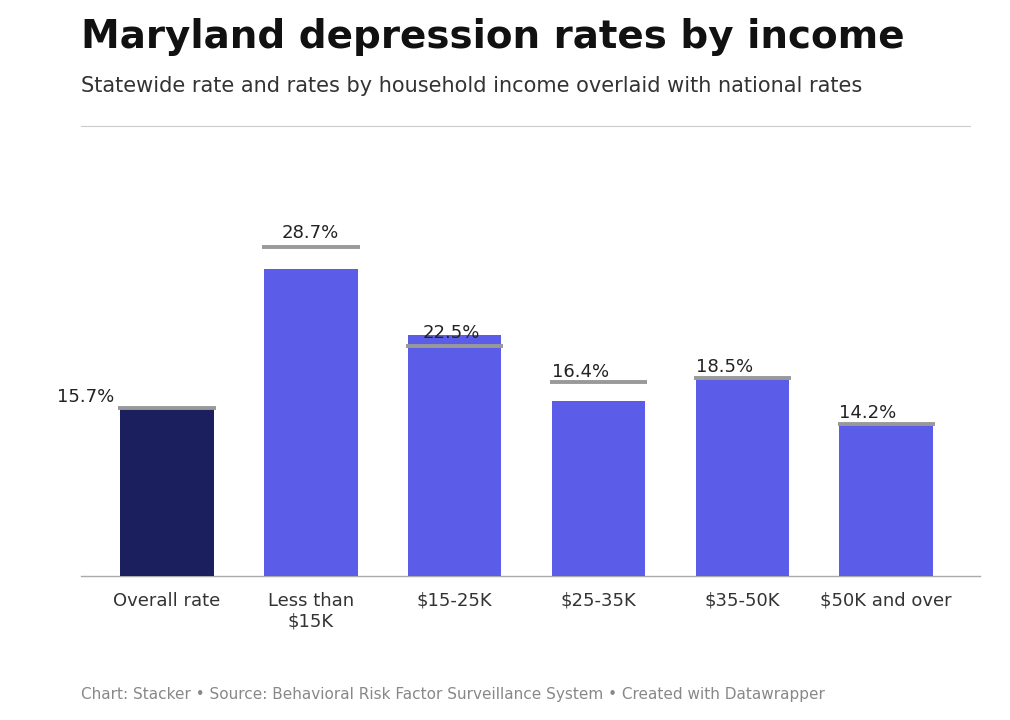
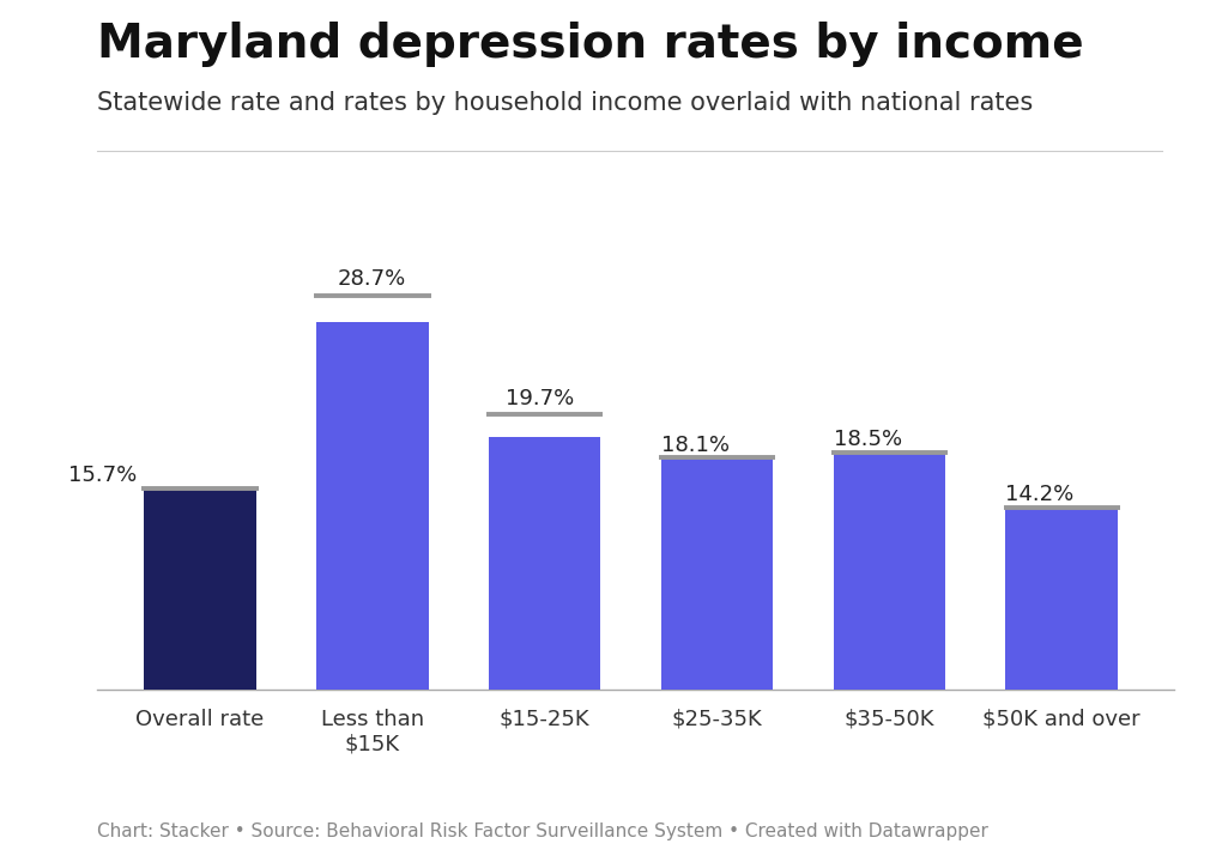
$15-25K: 22.5% -> 19.7%
$25-35K: 16.4% -> 18.1%
